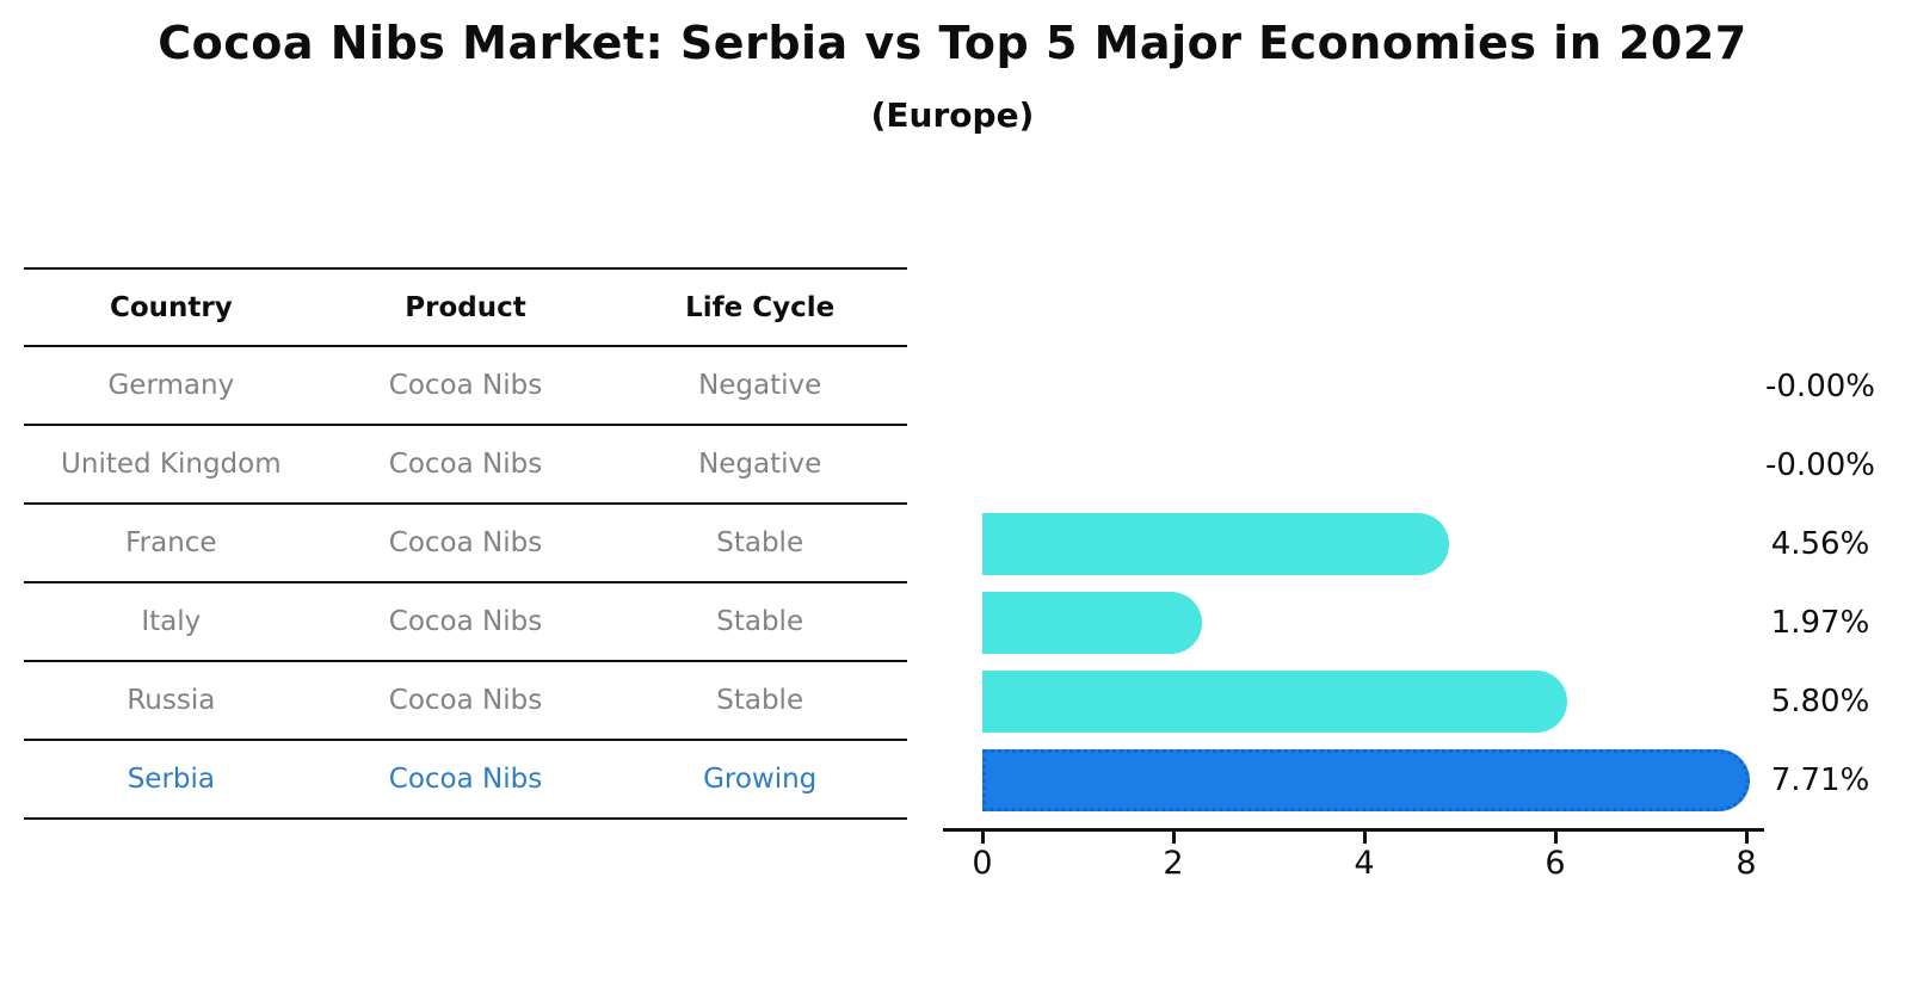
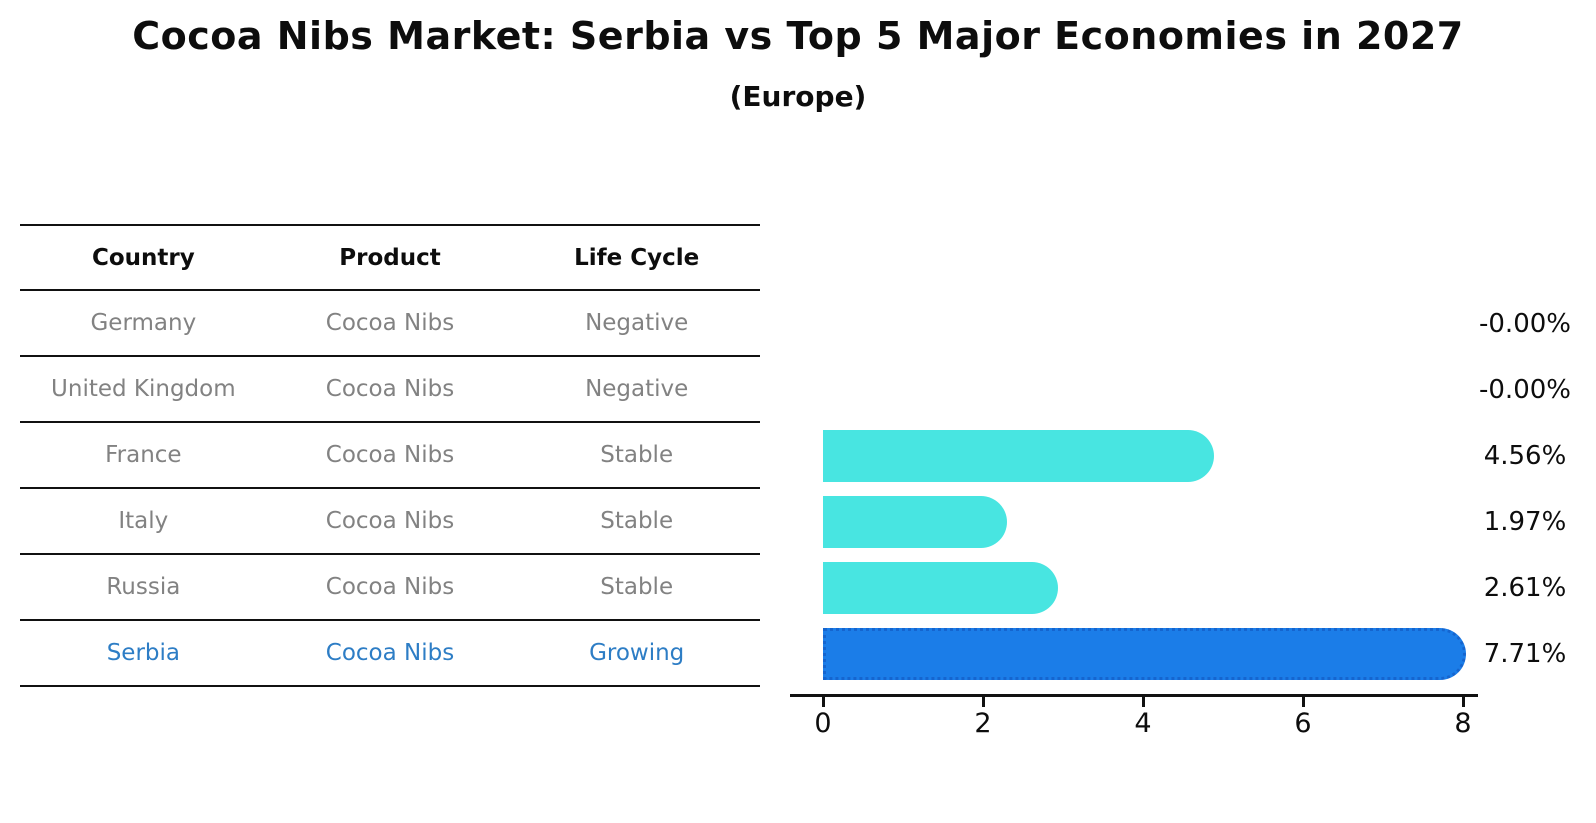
Russia: 5.80% -> 2.61%
